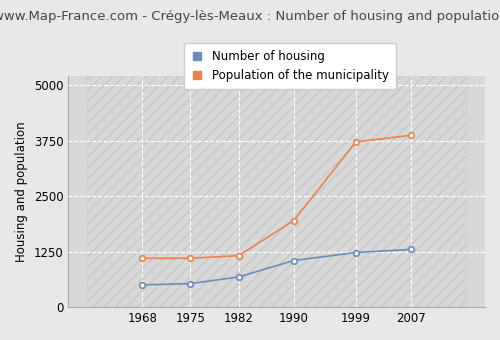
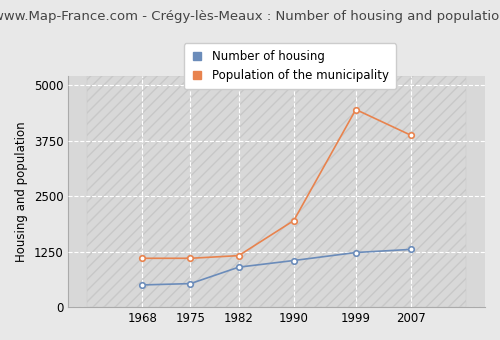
Number of housing/1982: 680 -> 900
Population of the municipality/1999: 3720 -> 4450
